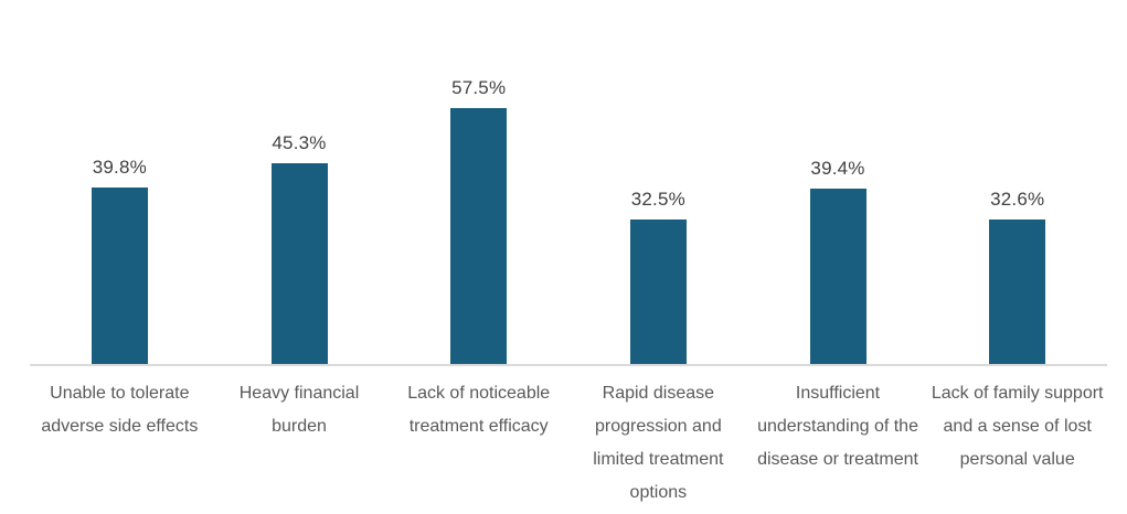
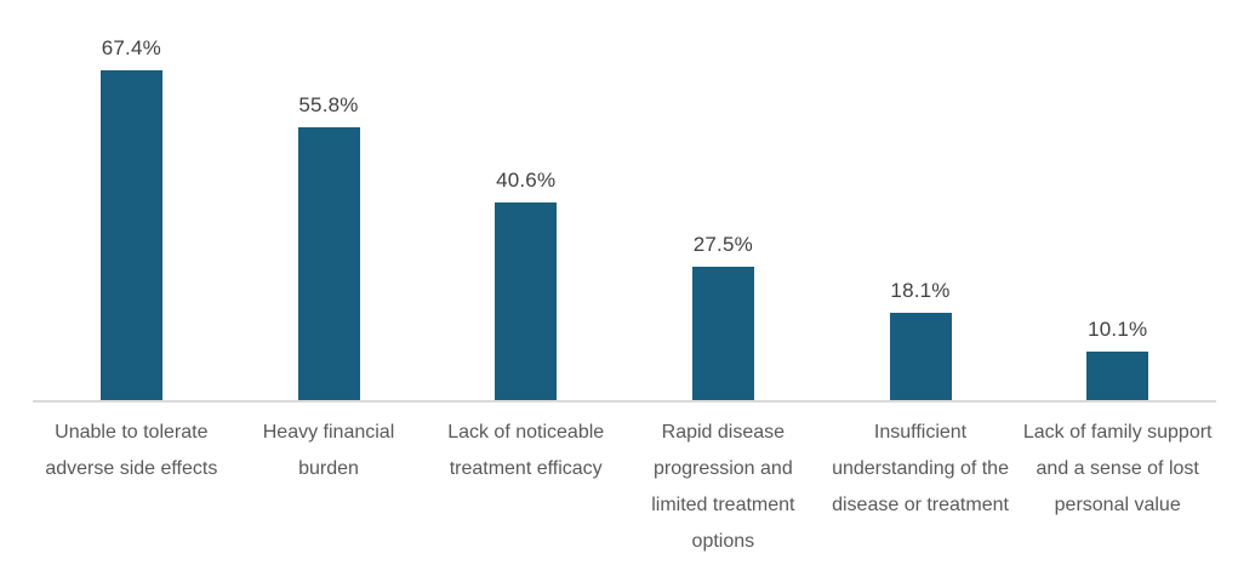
Unable to tolerate adverse side effects: 39.8% -> 67.4%
Heavy financial burden: 45.3% -> 55.8%
Lack of noticeable treatment efficacy: 57.5% -> 40.6%
Rapid disease progression and limited treatment options: 32.5% -> 27.5%
Insufficient understanding of the disease or treatment: 39.4% -> 18.1%
Lack of family support and a sense of lost personal value: 32.6% -> 10.1%
